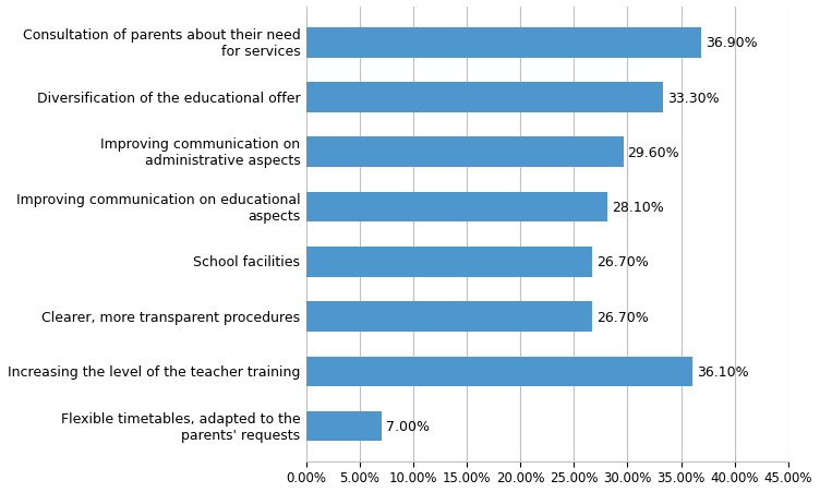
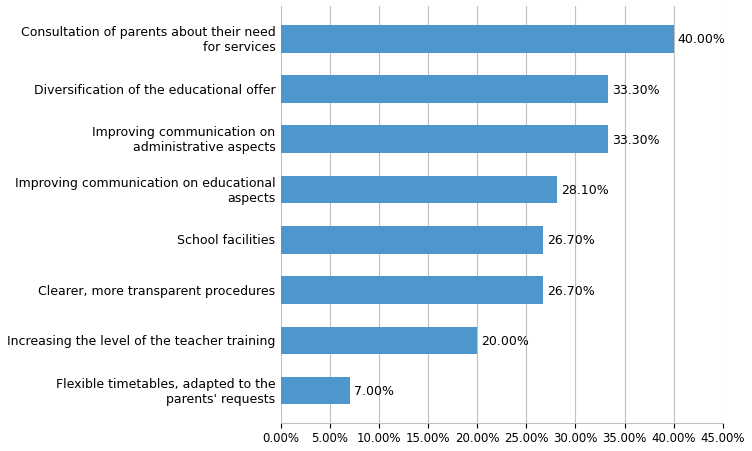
Consultation of parents about their need for services: 36.90% -> 40.00%
Improving communication on administrative aspects: 29.60% -> 33.30%
Increasing the level of the teacher training: 36.10% -> 20.00%
